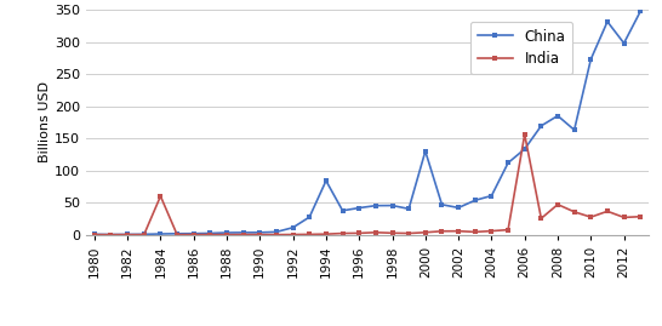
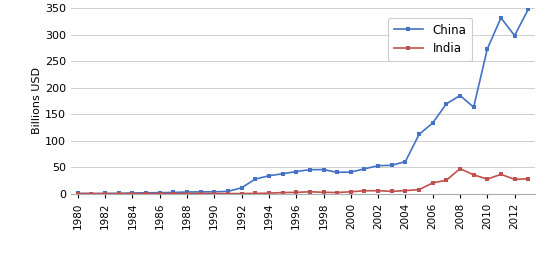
India/1984: 60 -> 0
China/1994: 84 -> 34
China/2000: 130 -> 41
China/2002: 42 -> 53
India/2006: 156 -> 20
